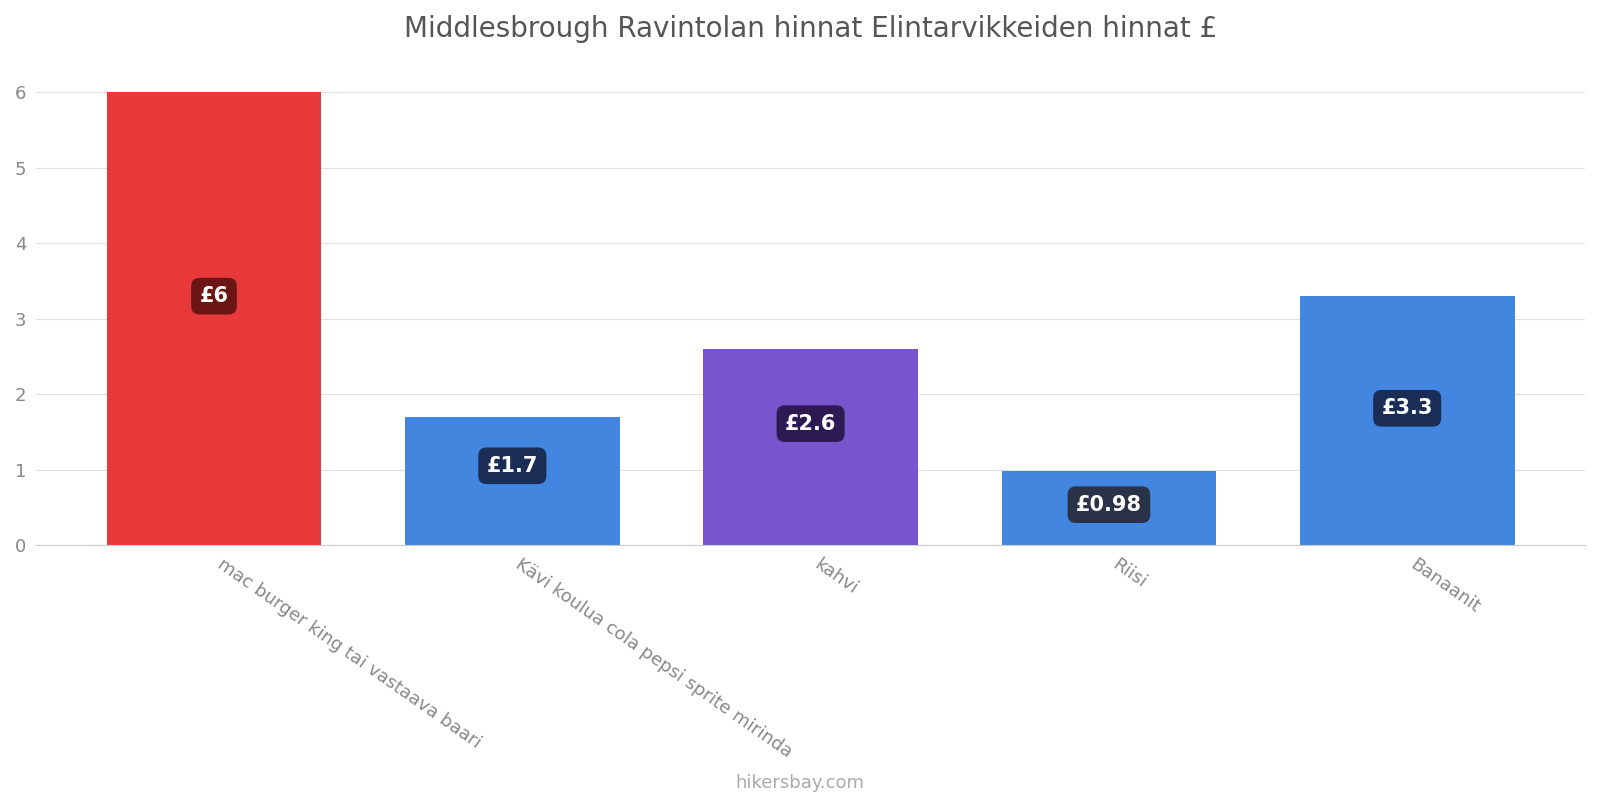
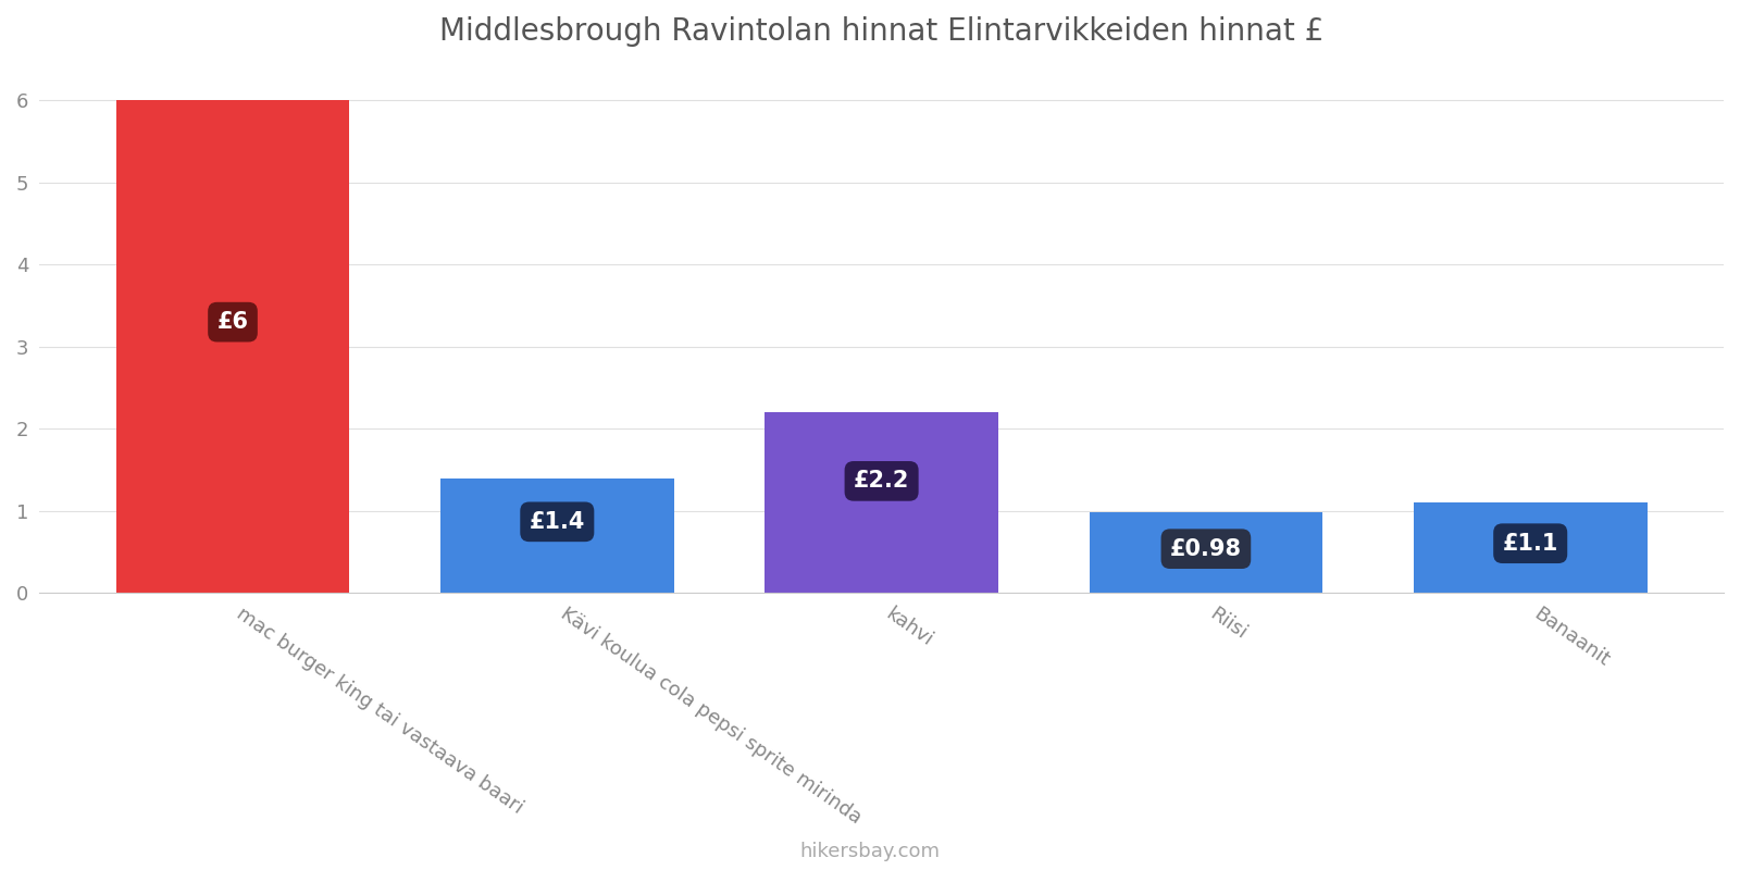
Kävi koulua cola pepsi sprite mirinda: £1.7 -> £1.4
kahvi: £2.6 -> £2.2
Banaanit: £3.3 -> £1.1
